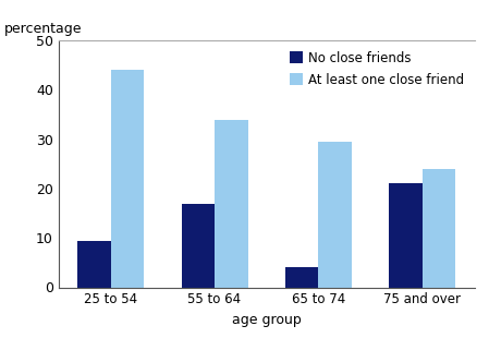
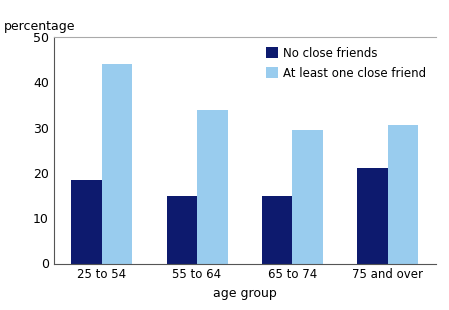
No close friends/25 to 54: 9.5 -> 18.5
No close friends/55 to 64: 17.0 -> 15.0
No close friends/65 to 74: 4.0 -> 15.0
At least one close friend/75 and over: 24.0 -> 30.5
